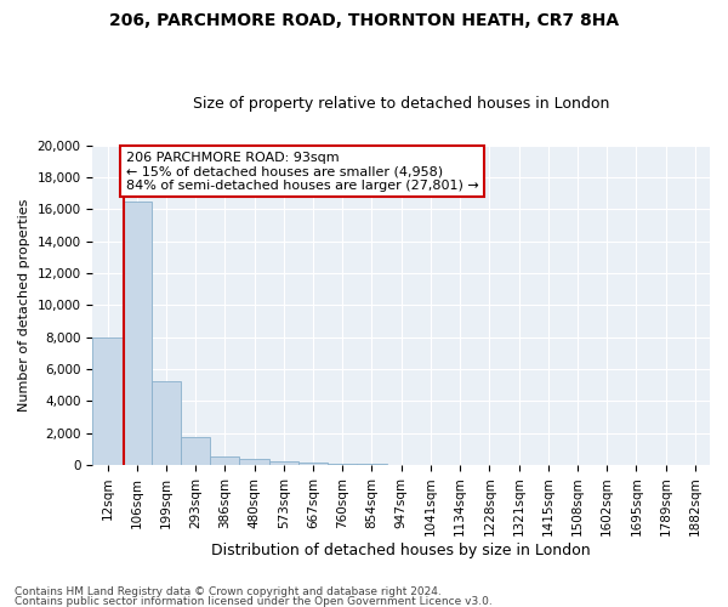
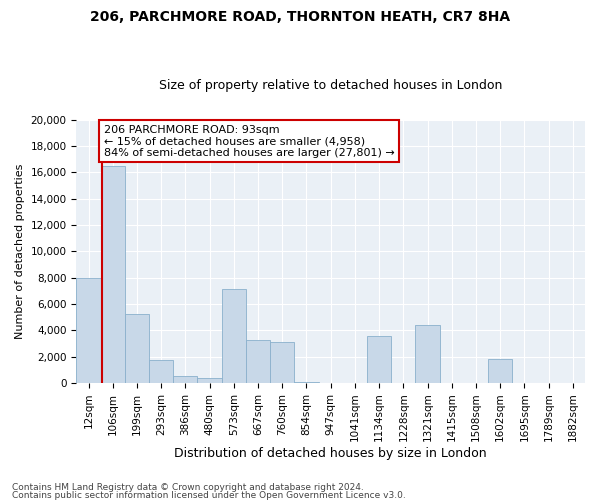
573sqm: 200 -> 7,100
667sqm: 200 -> 3,300
760sqm: 100 -> 3,100
1134sqm: 0 -> 3,600
1321sqm: 0 -> 4,400
1602sqm: 0 -> 1,800
